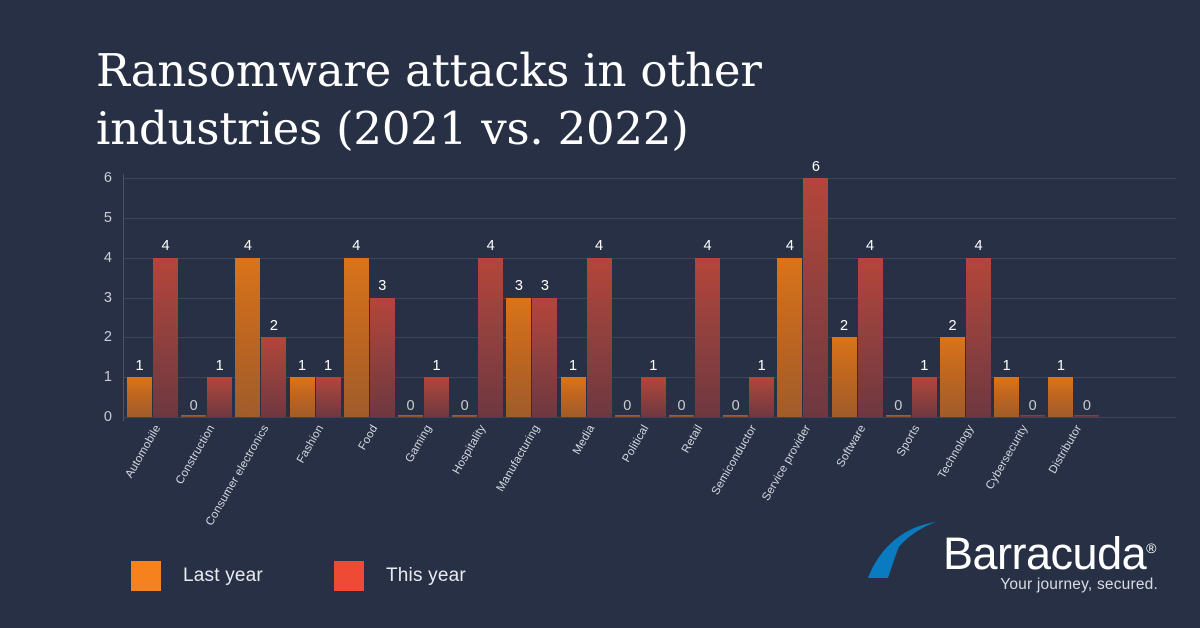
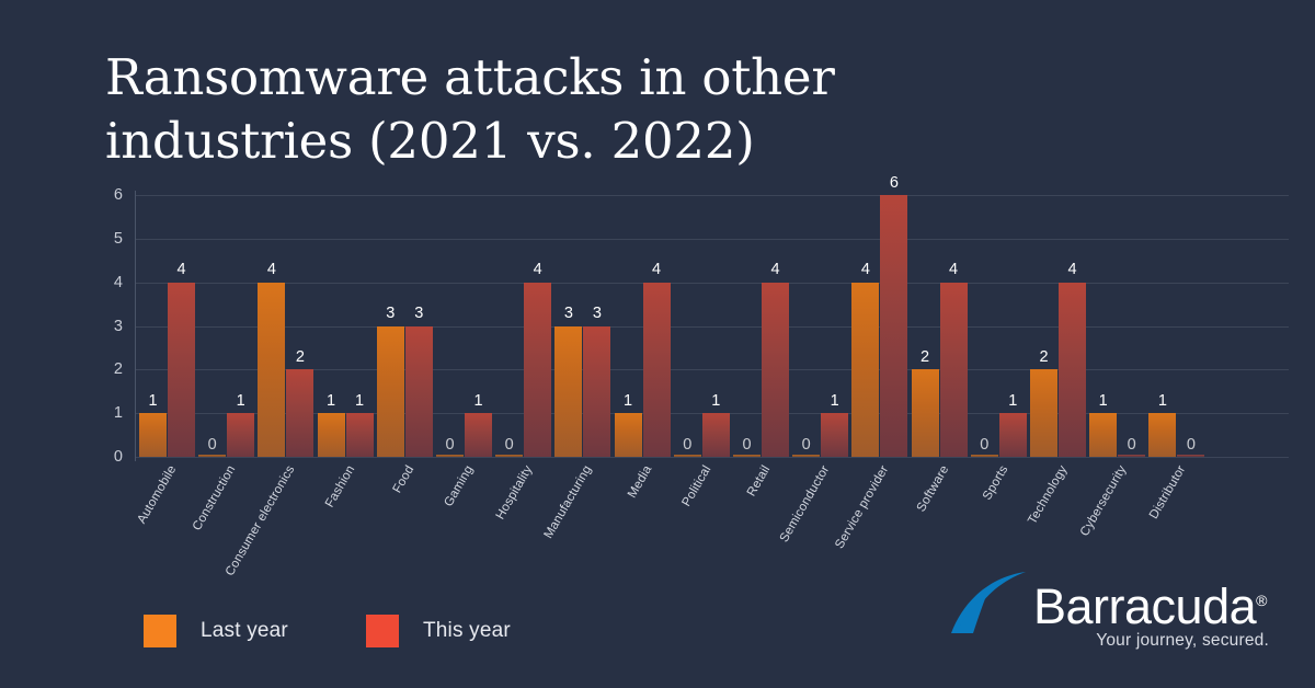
Last year/Food: 4 -> 3
